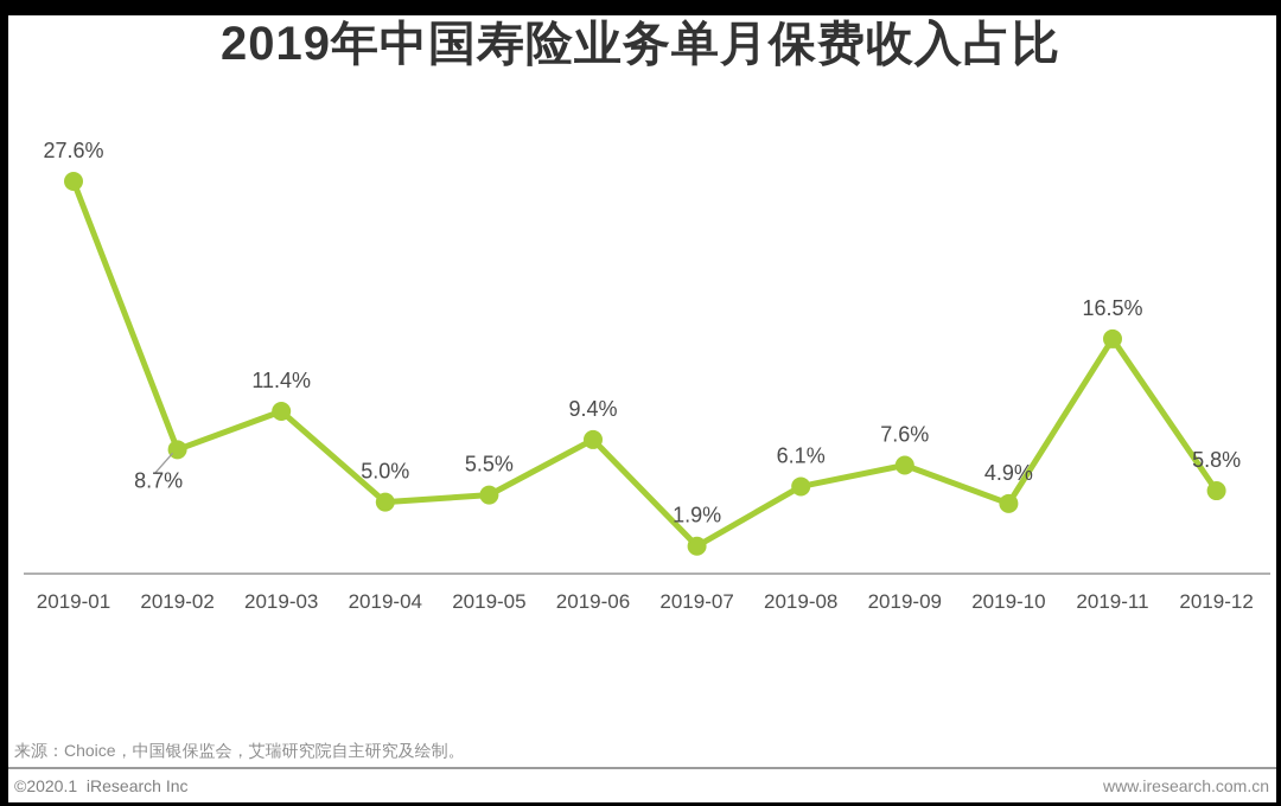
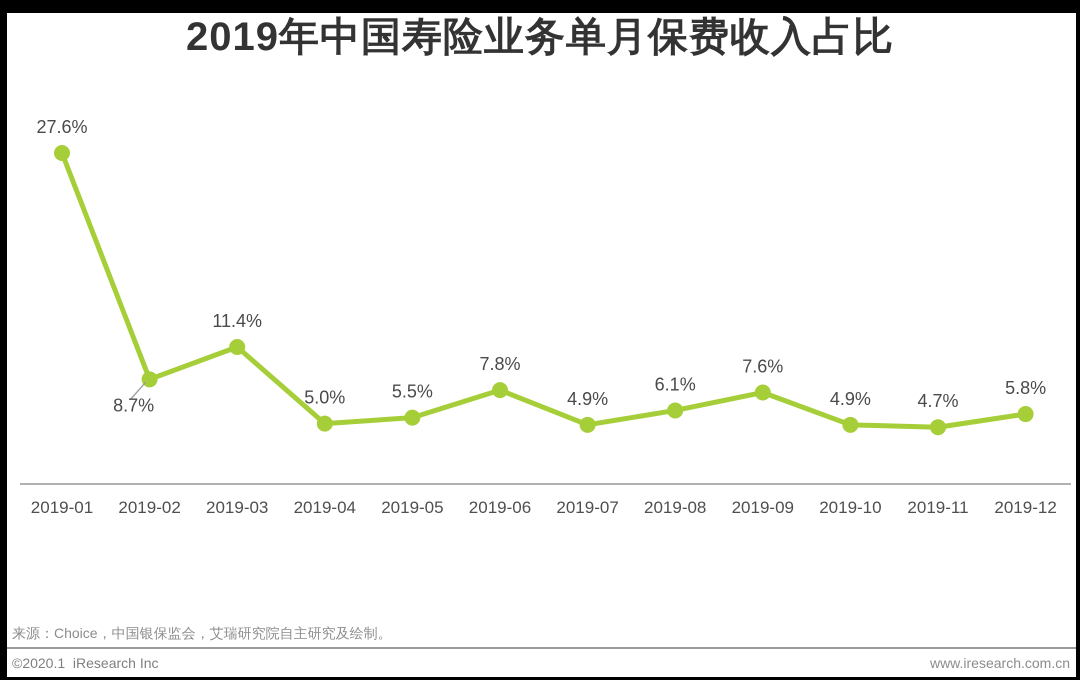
2019-06: 9.4% -> 7.8%
2019-07: 1.9% -> 4.9%
2019-11: 16.5% -> 4.7%
